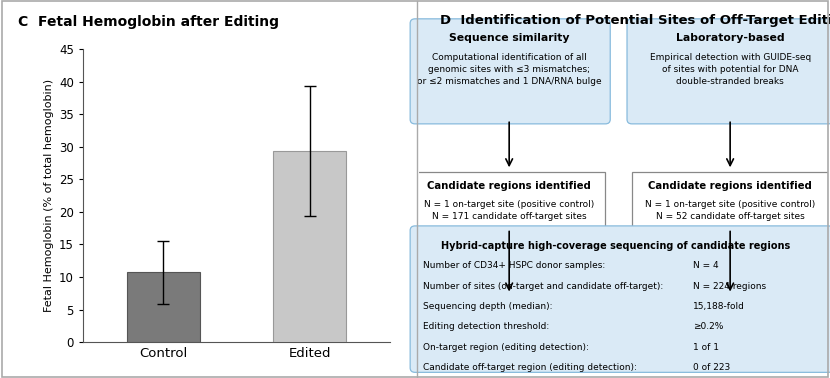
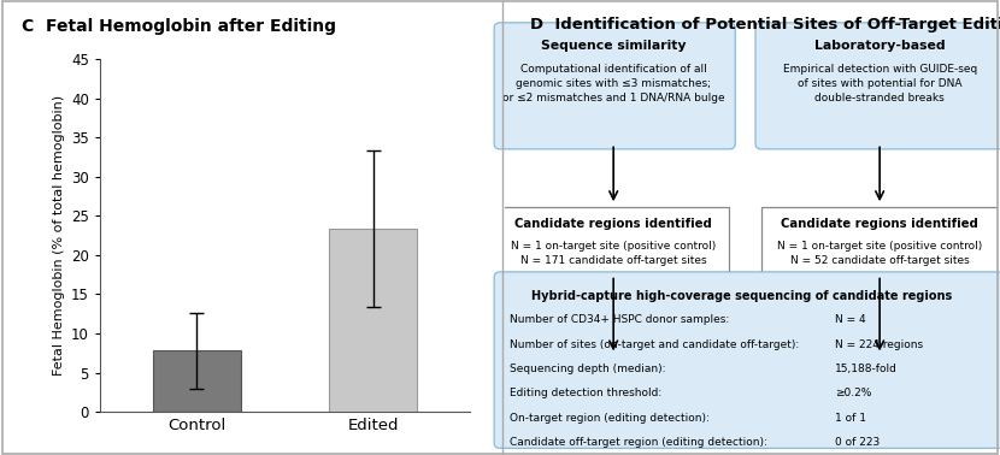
Control: 10.7 -> 7.8
Edited: 29.3 -> 23.4
